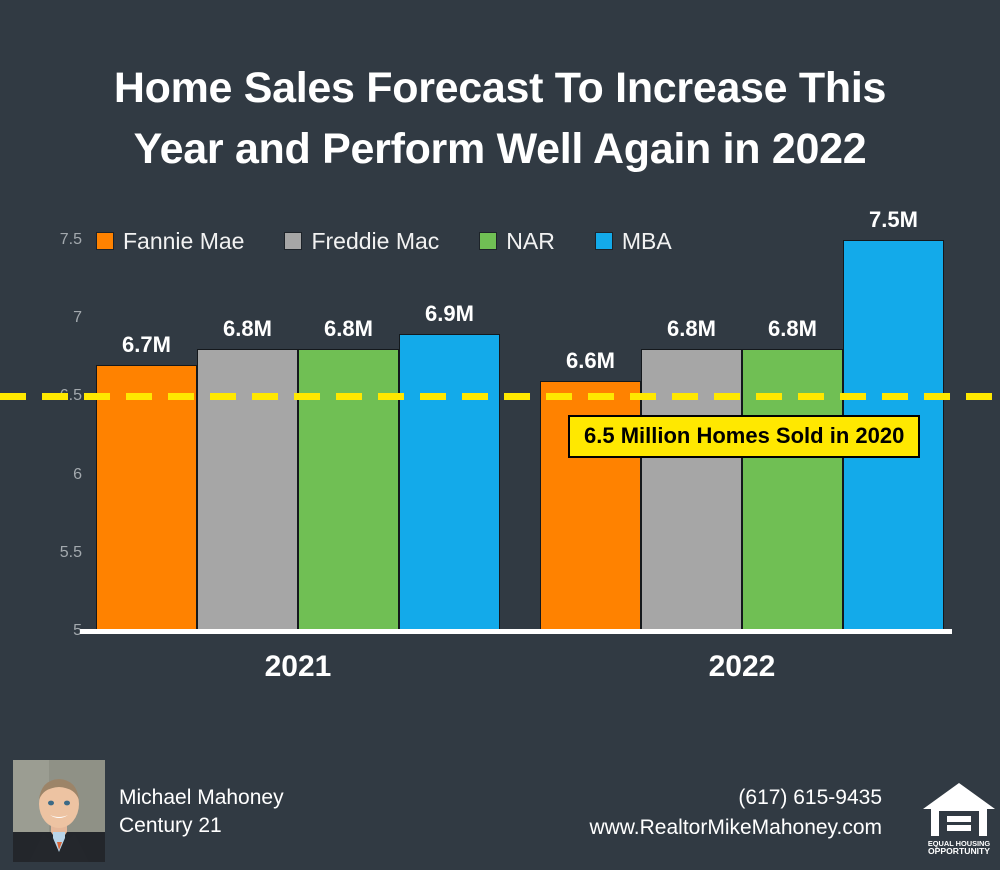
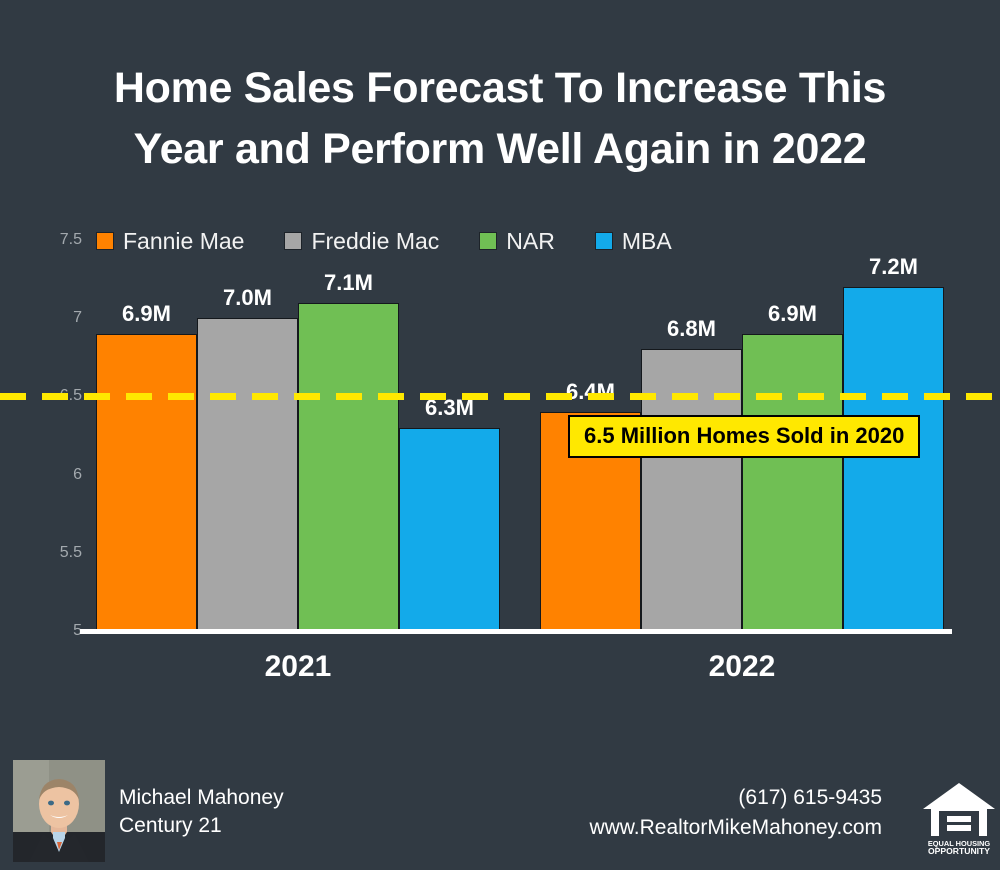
Fannie Mae/2021: 6.7M -> 6.9M
Freddie Mac/2021: 6.8M -> 7.0M
NAR/2021: 6.8M -> 7.1M
MBA/2021: 6.9M -> 6.3M
Fannie Mae/2022: 6.6M -> 6.4M
NAR/2022: 6.8M -> 6.9M
MBA/2022: 7.5M -> 7.2M
